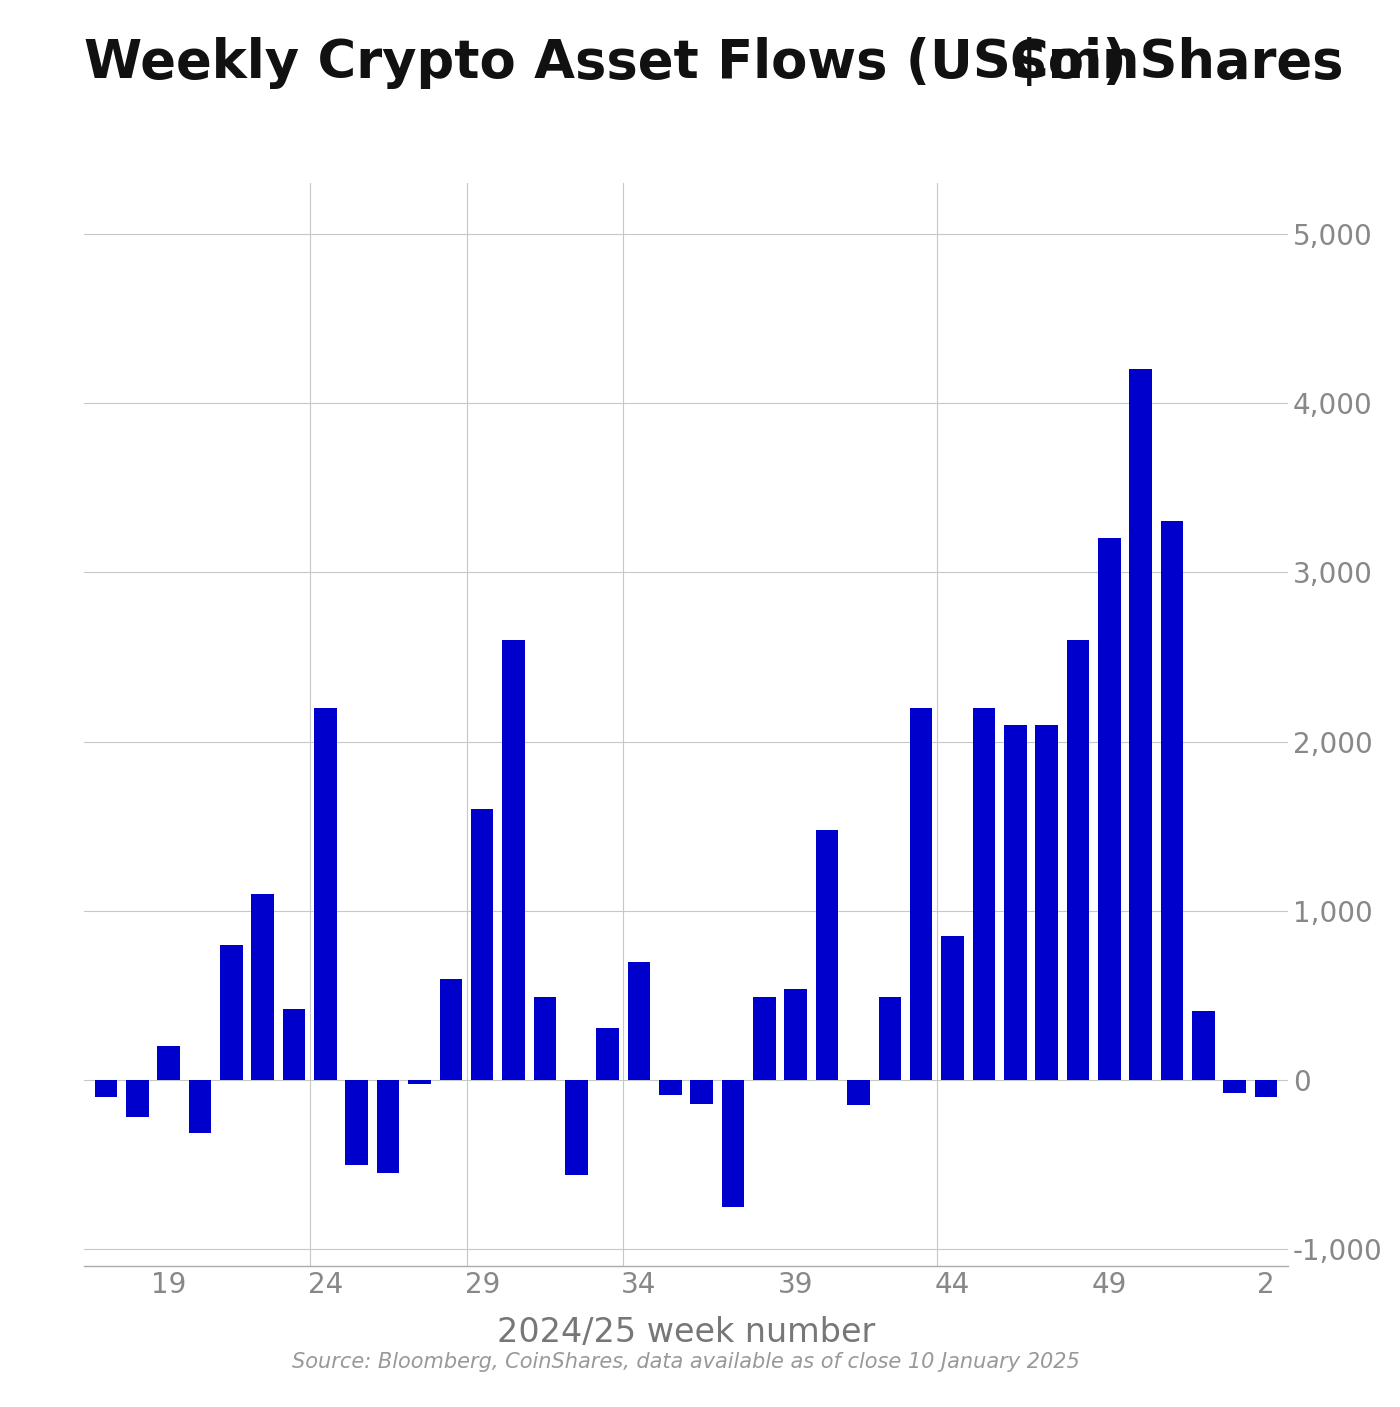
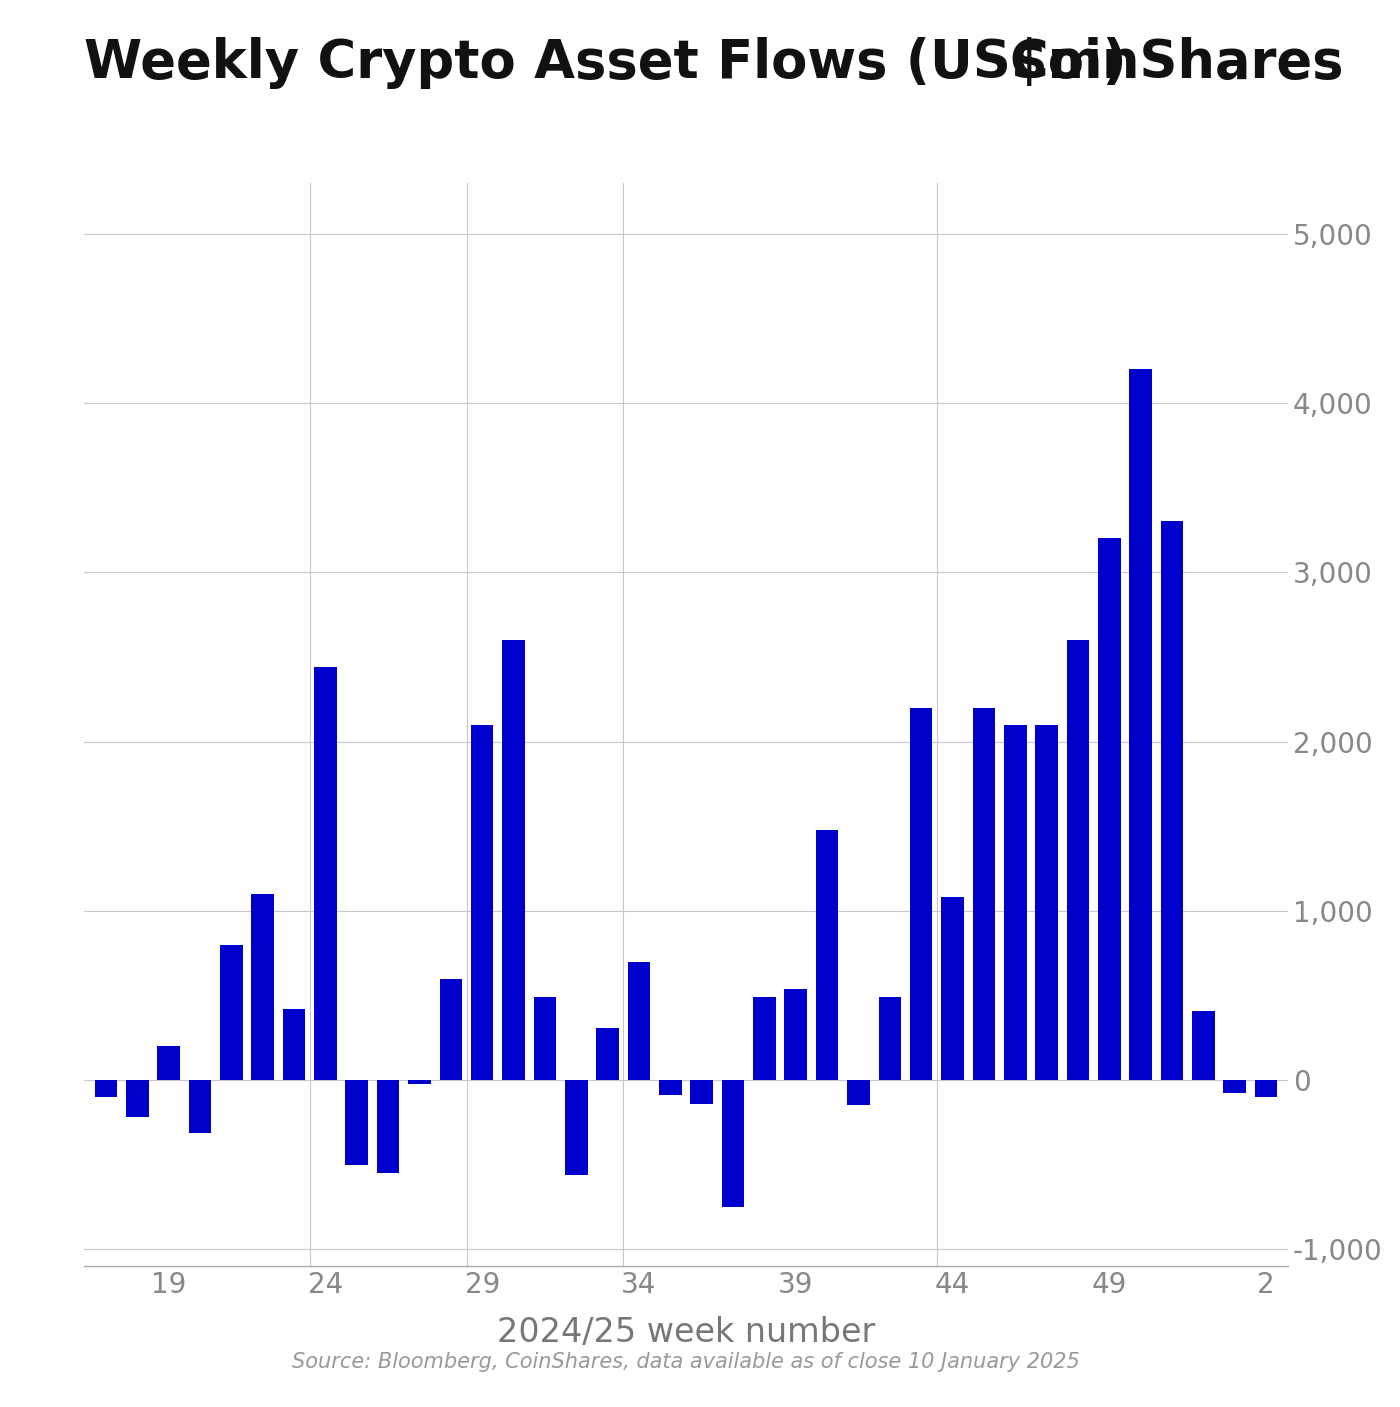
24: 2,200 -> 2,440
29: 1,600 -> 2,100
44: 850 -> 1,080
